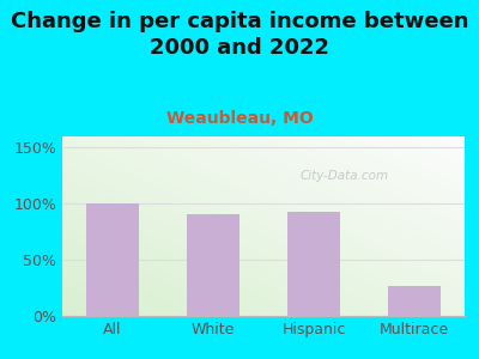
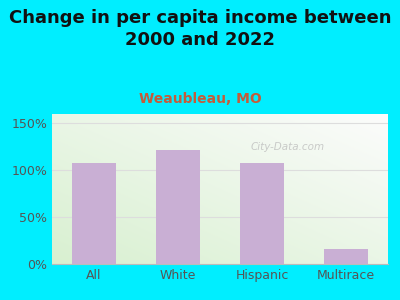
All: 100% -> 108%
White: 91% -> 122%
Hispanic: 93% -> 108%
Multirace: 27% -> 16%
